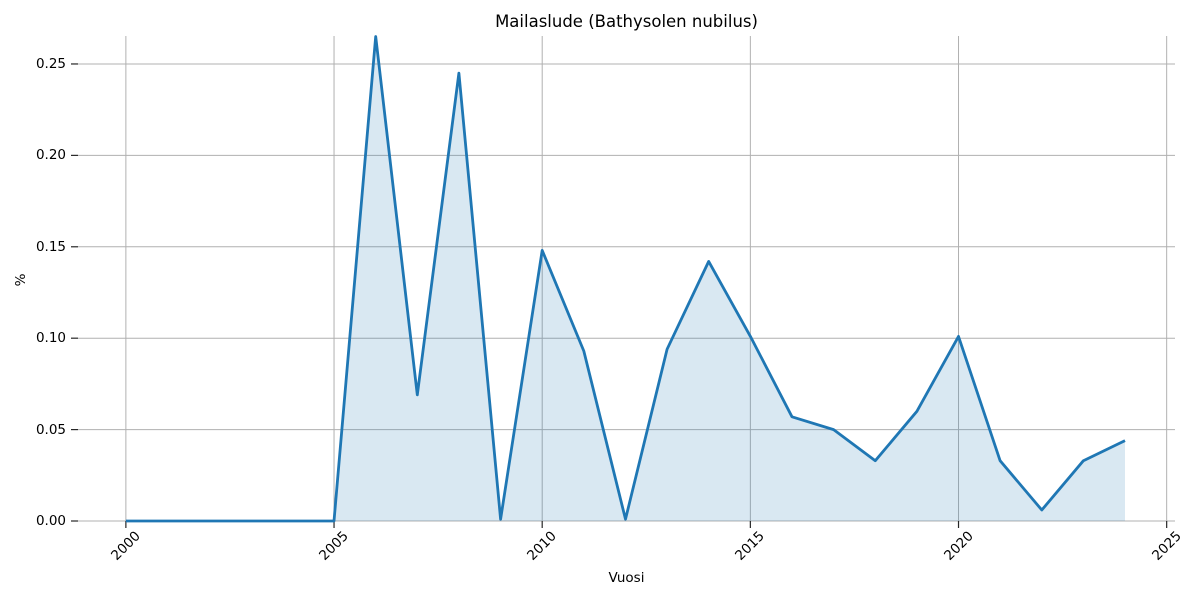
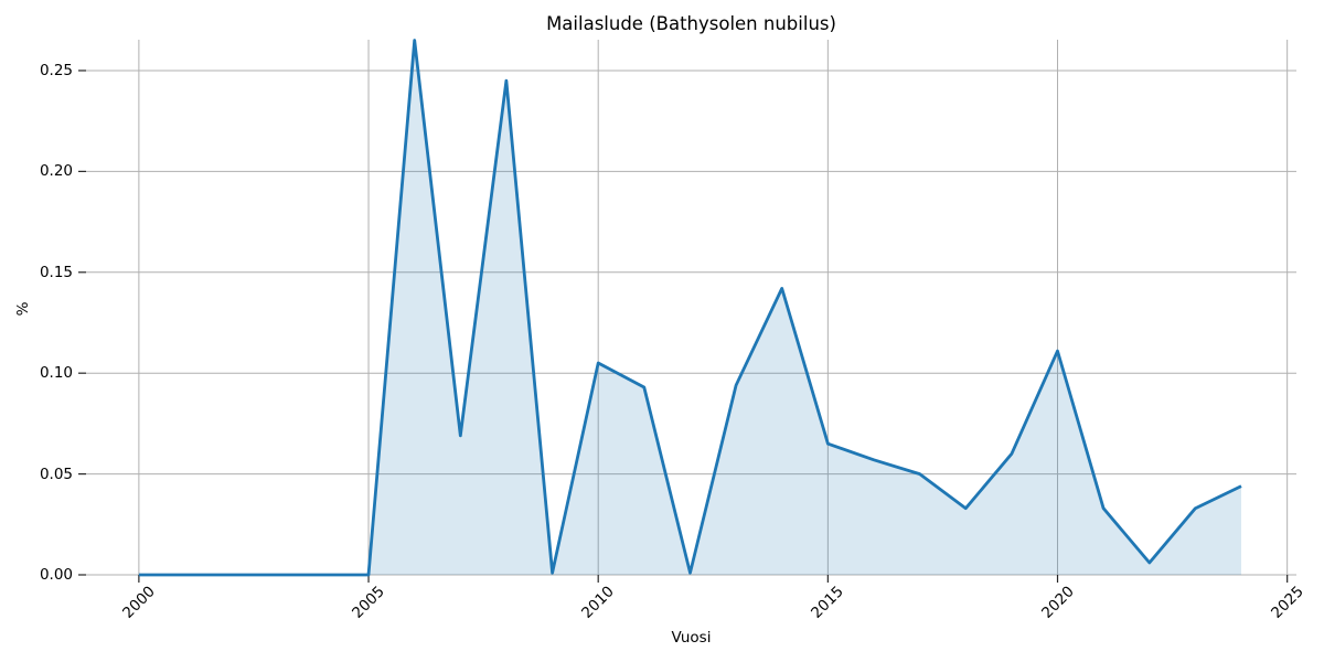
2010: 0.148 -> 0.105
2015: 0.101 -> 0.065
2020: 0.101 -> 0.111
